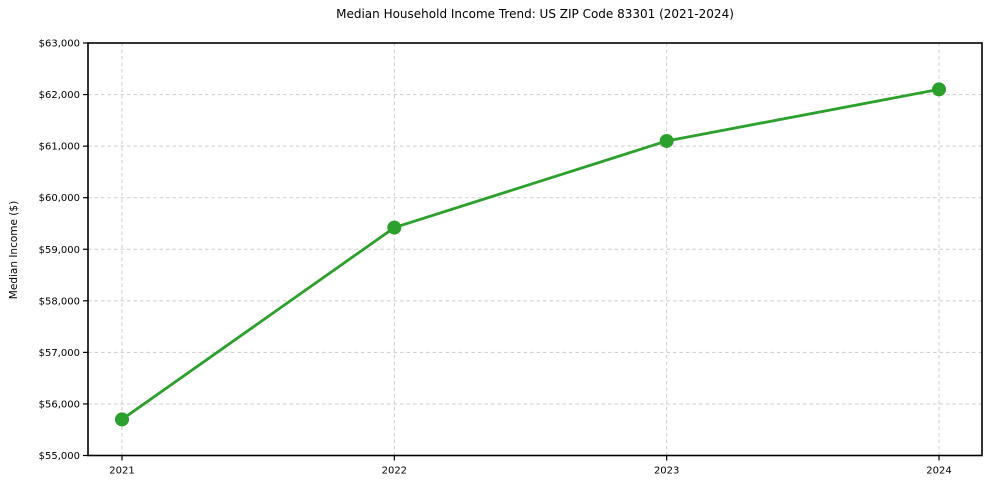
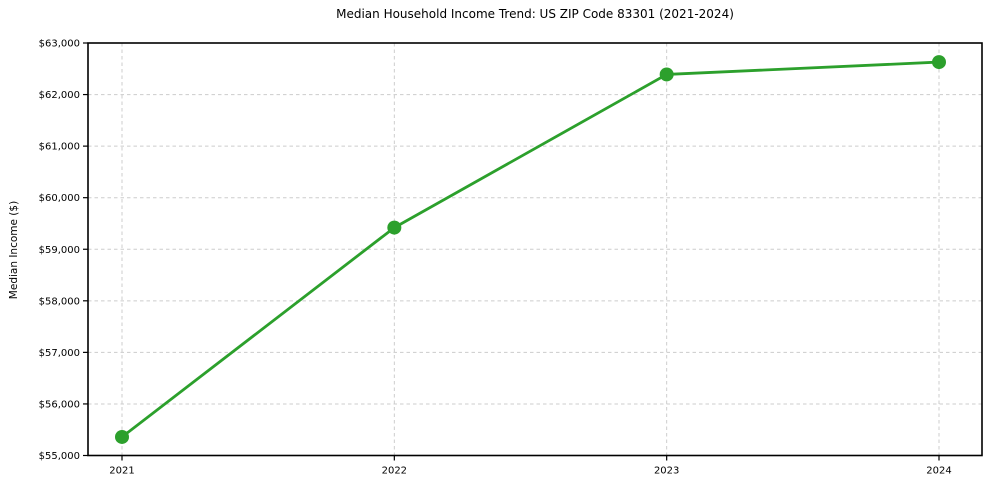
2021: $55700 -> $55400
2023: $61100 -> $62400
2024: $62100 -> $62600
